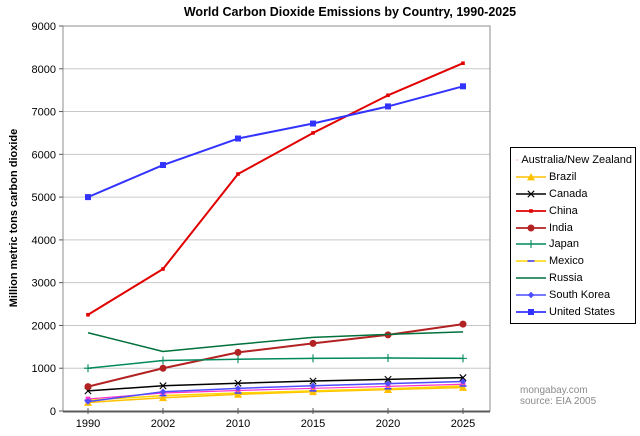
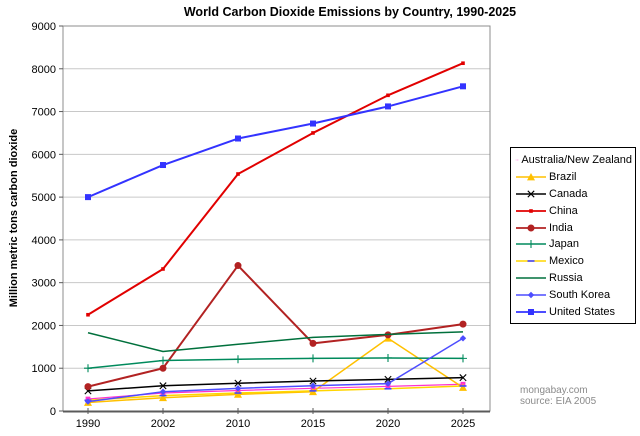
India/2010: 1400 -> 3400
Brazil/2020: 500 -> 1700
South Korea/2025: 700 -> 1700
